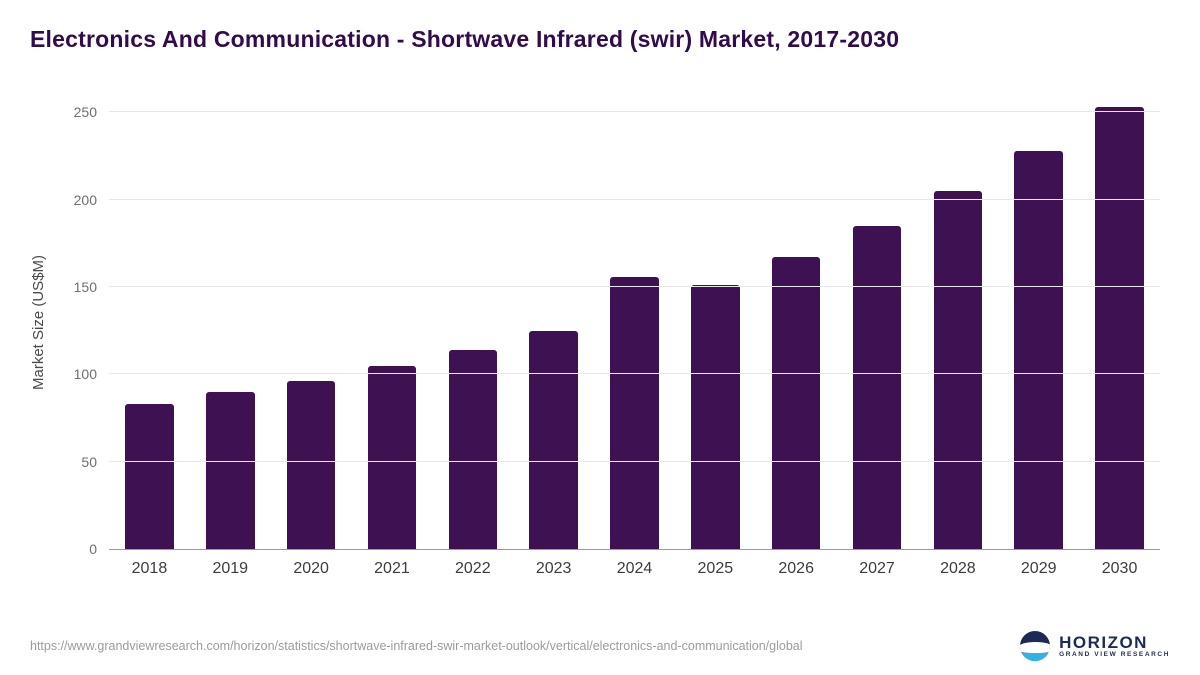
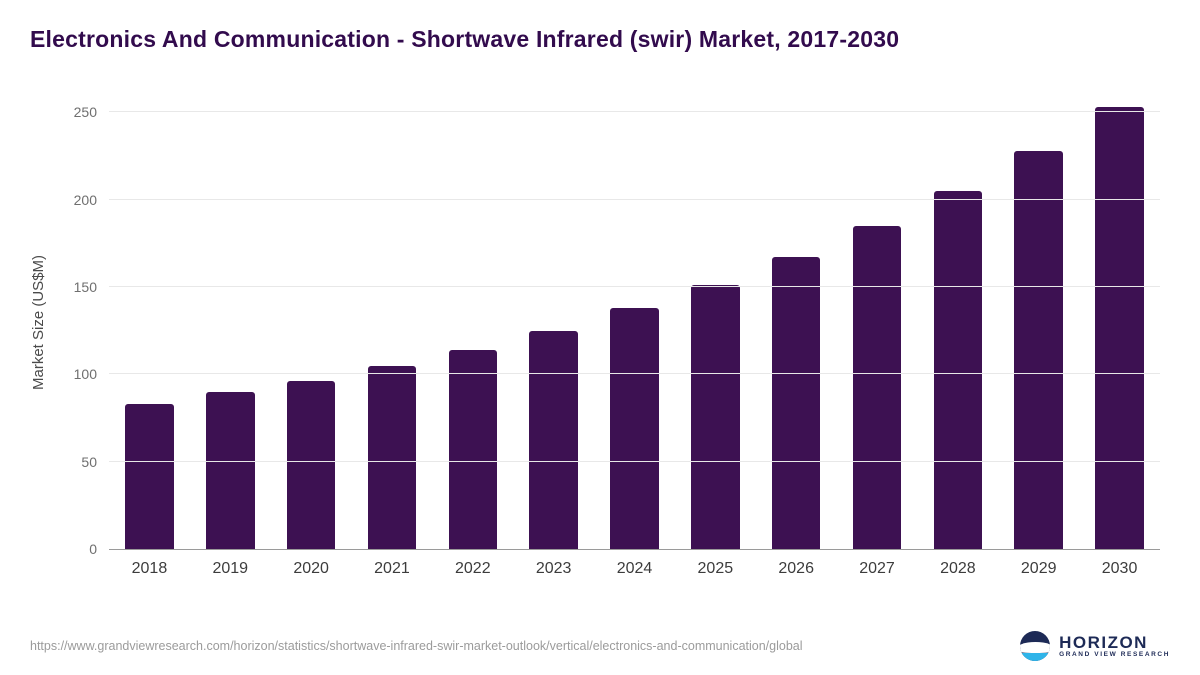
2024: 156 -> 138
